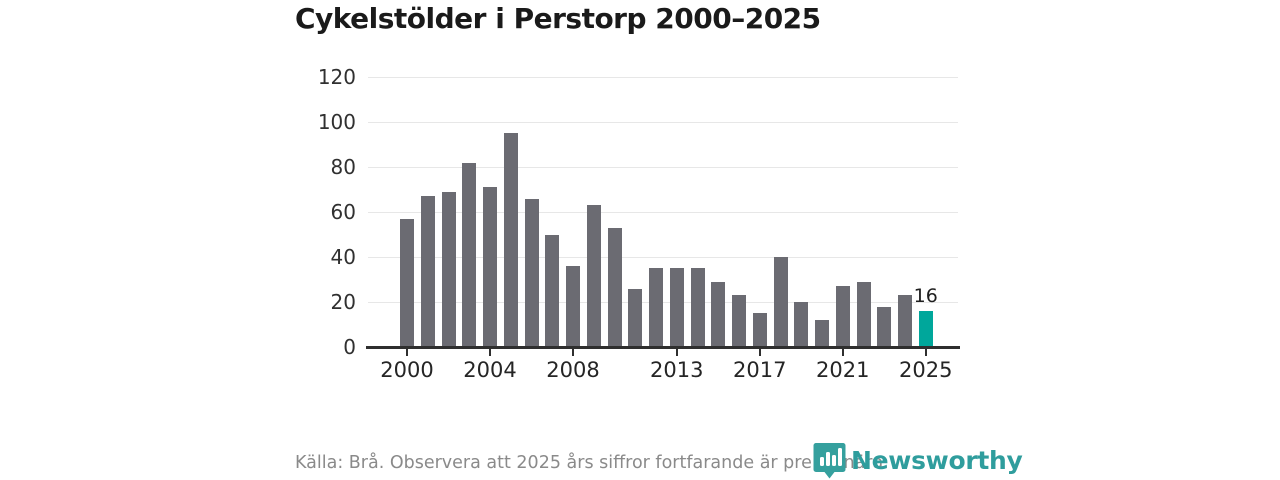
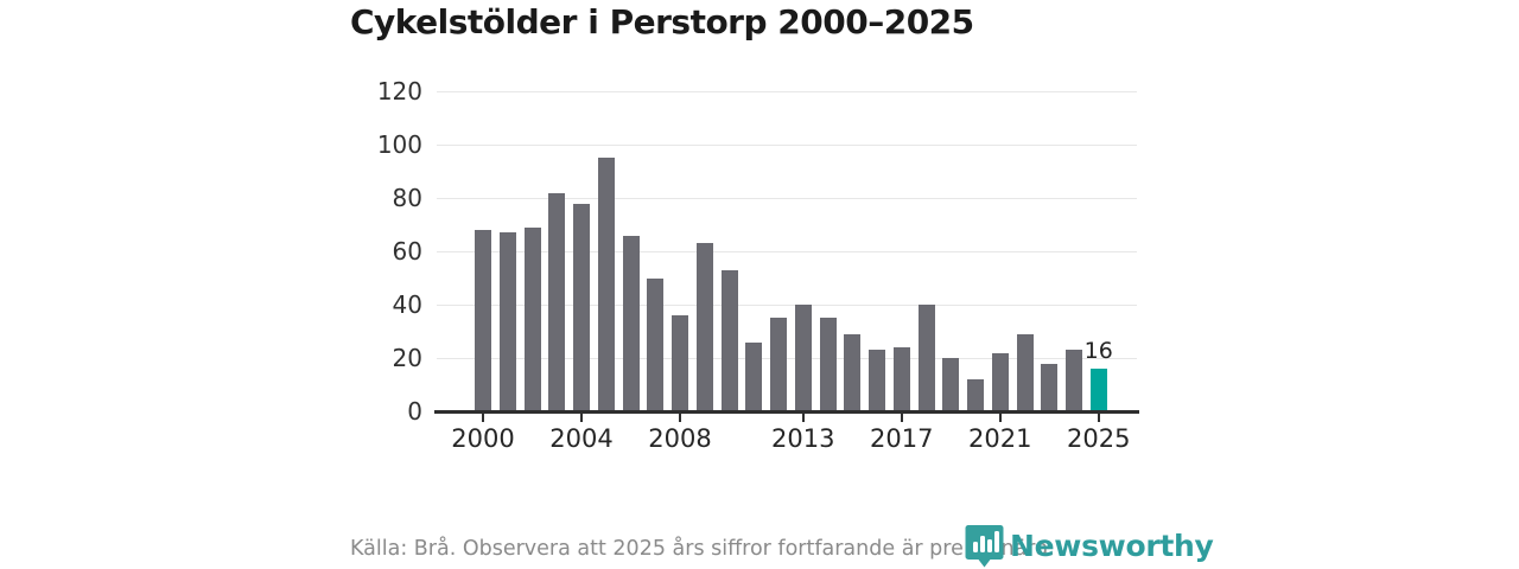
2000: 57 -> 68
2004: 71 -> 78
2013: 35 -> 40
2017: 15 -> 24
2021: 27 -> 22
